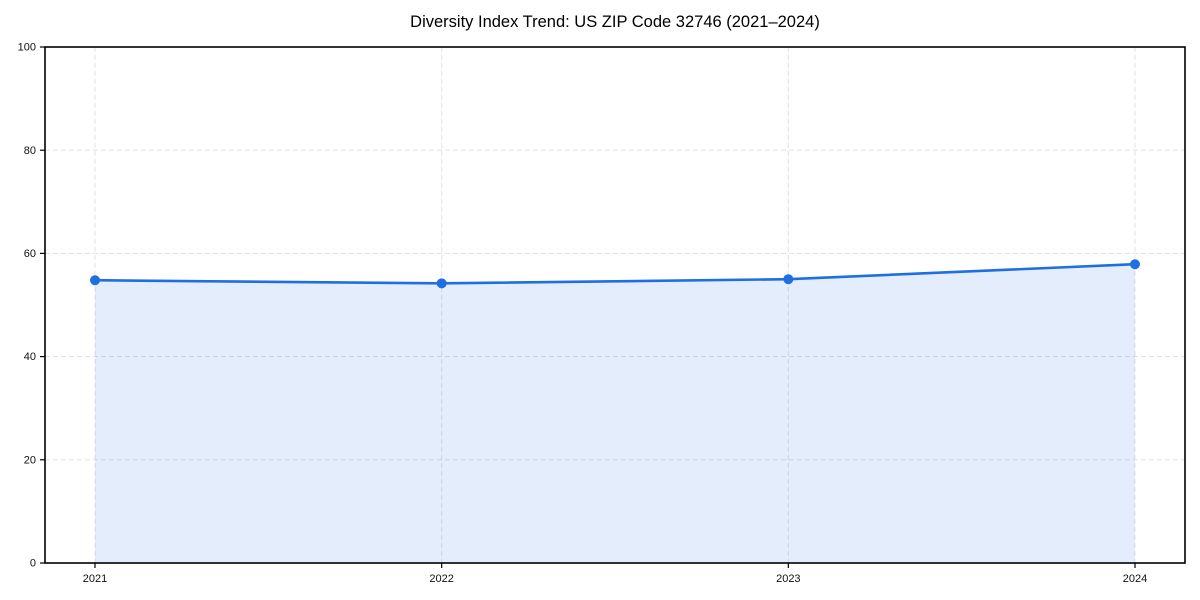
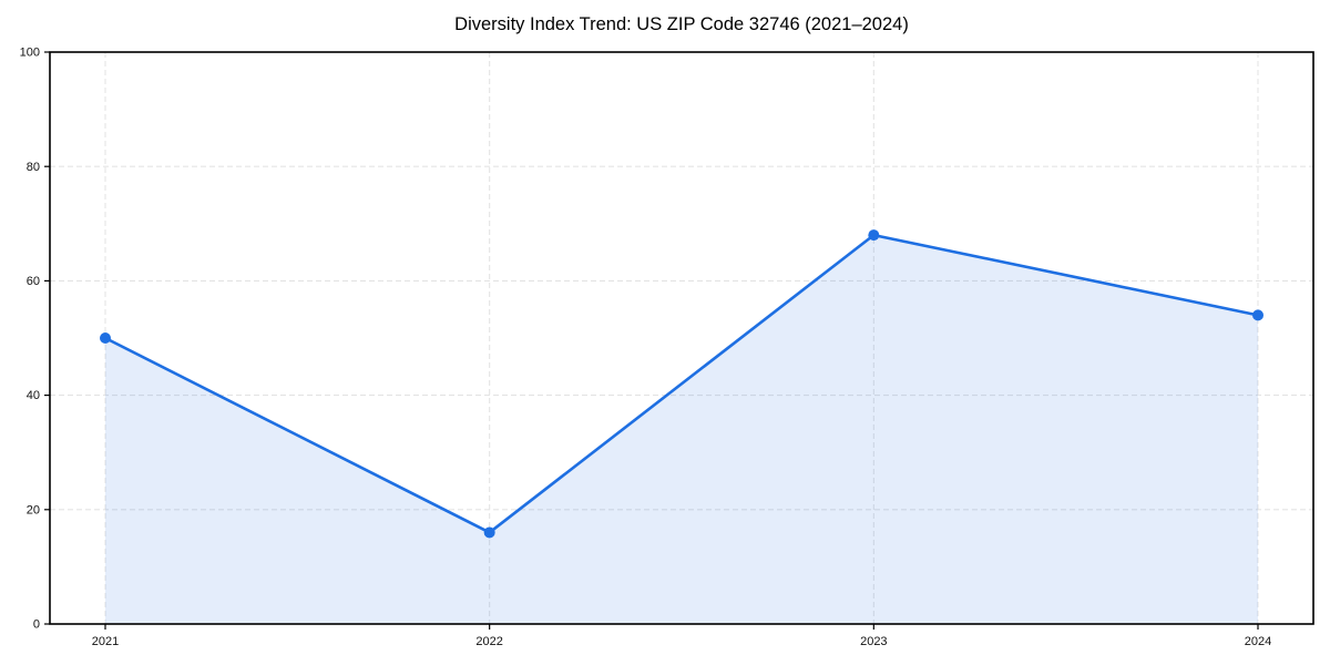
2021: 55 -> 50
2022: 54 -> 16
2023: 55 -> 68
2024: 58 -> 54
